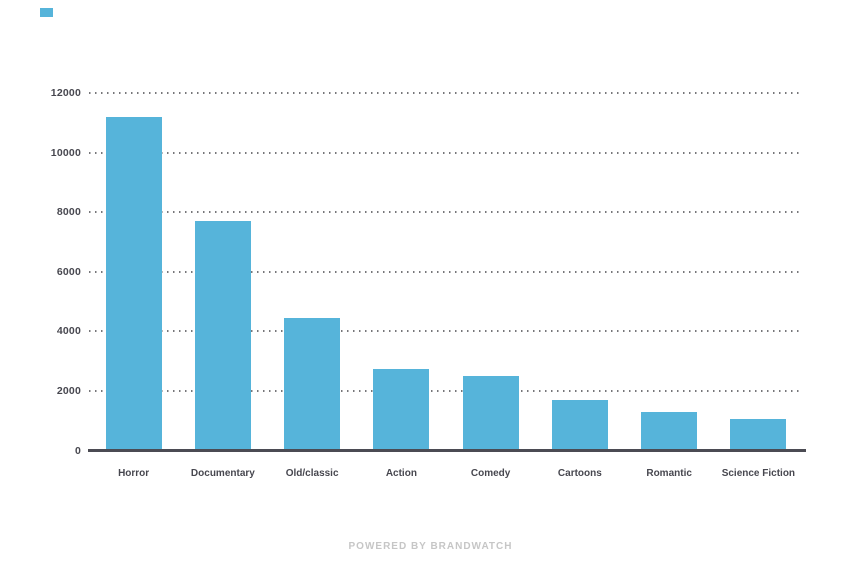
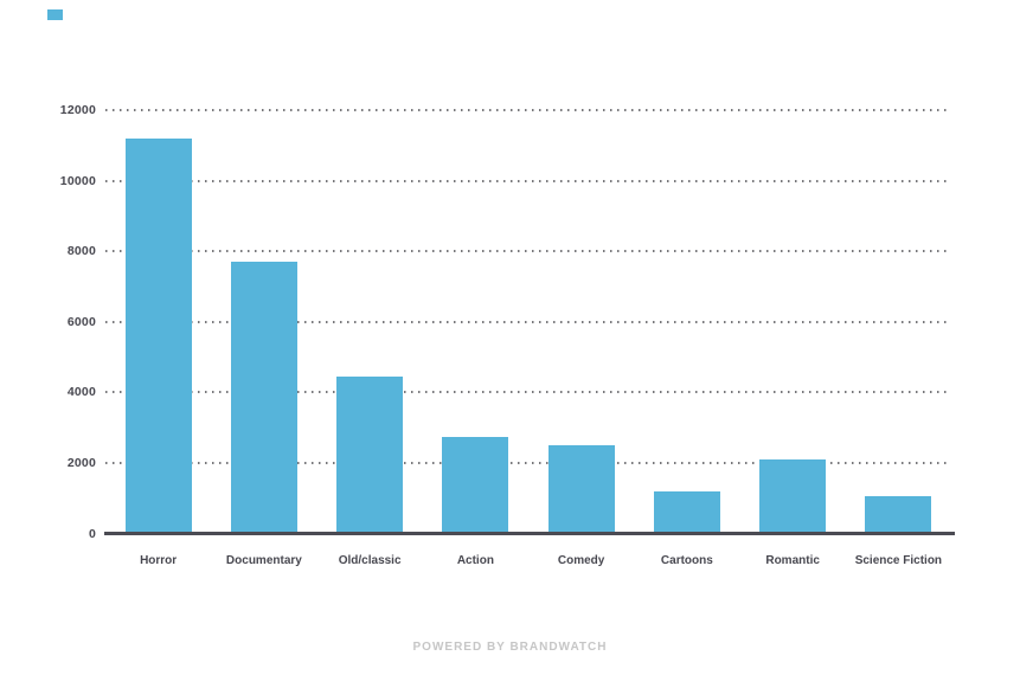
Cartoons: 1700 -> 1200
Romantic: 1300 -> 2100
